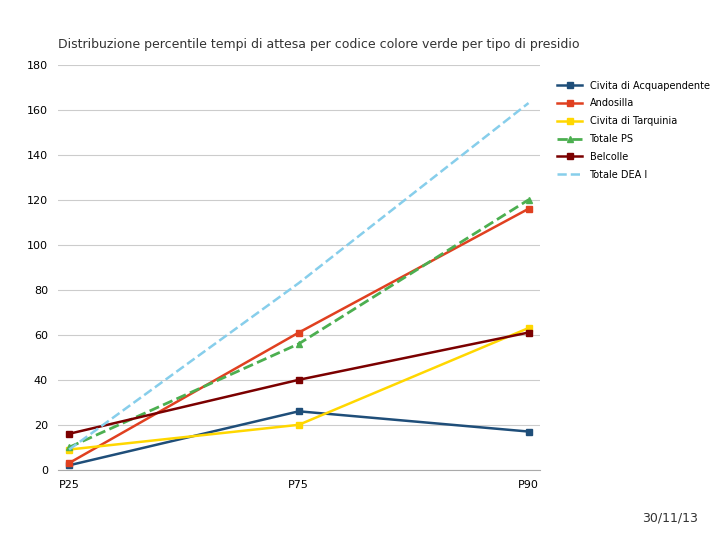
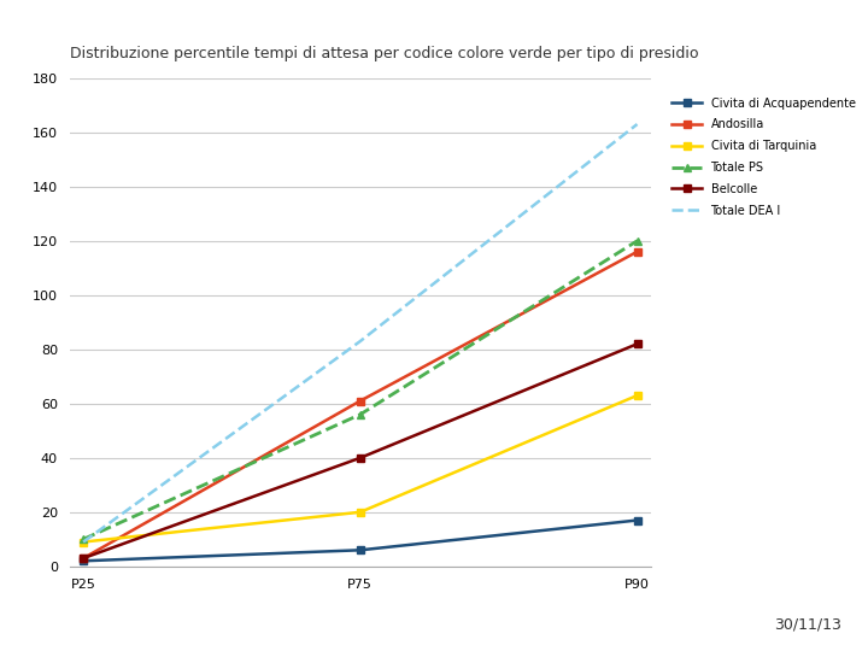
Belcolle/P25: 16 -> 3
Civita di Acquapendente/P75: 26 -> 6
Belcolle/P90: 61 -> 82
